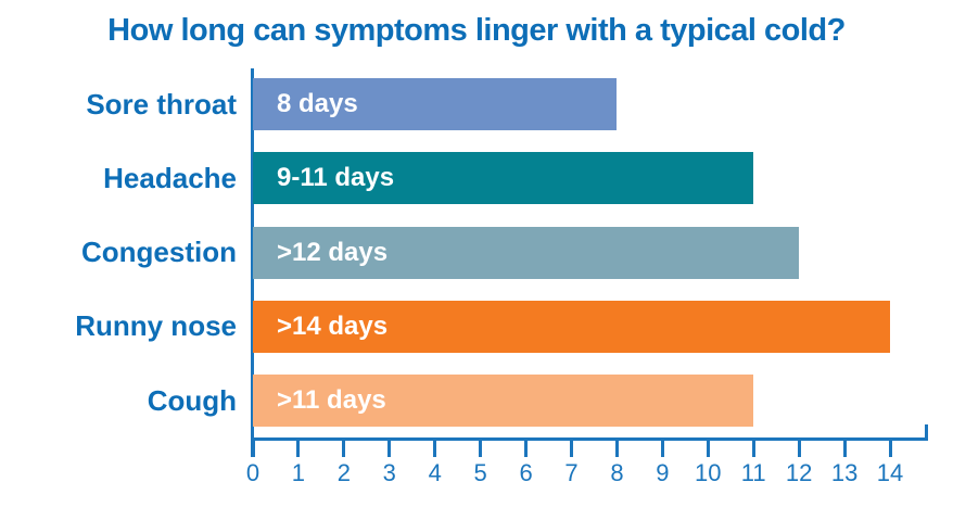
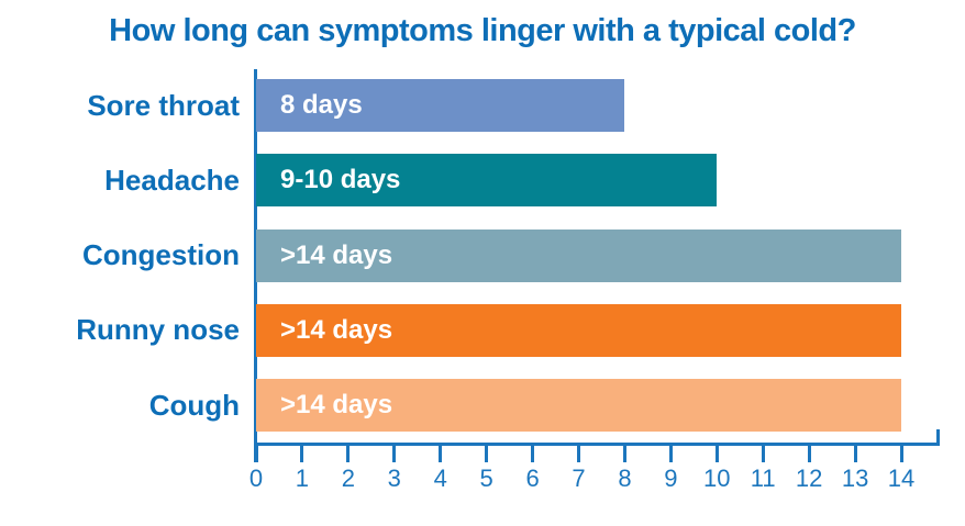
Headache: 11 -> 10
Congestion: 12 -> 14
Cough: 11 -> 14
